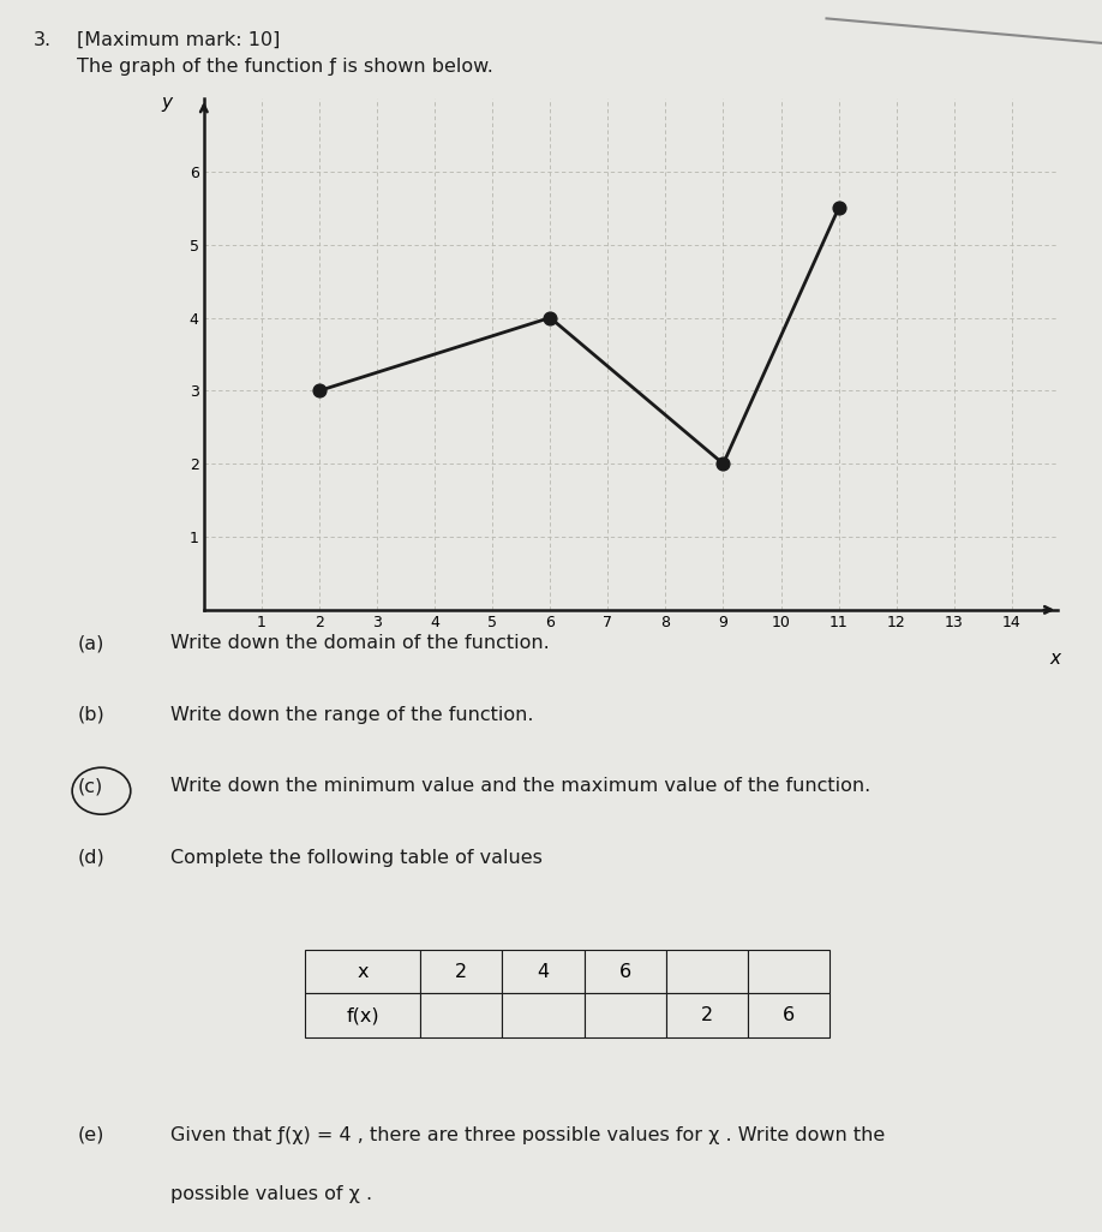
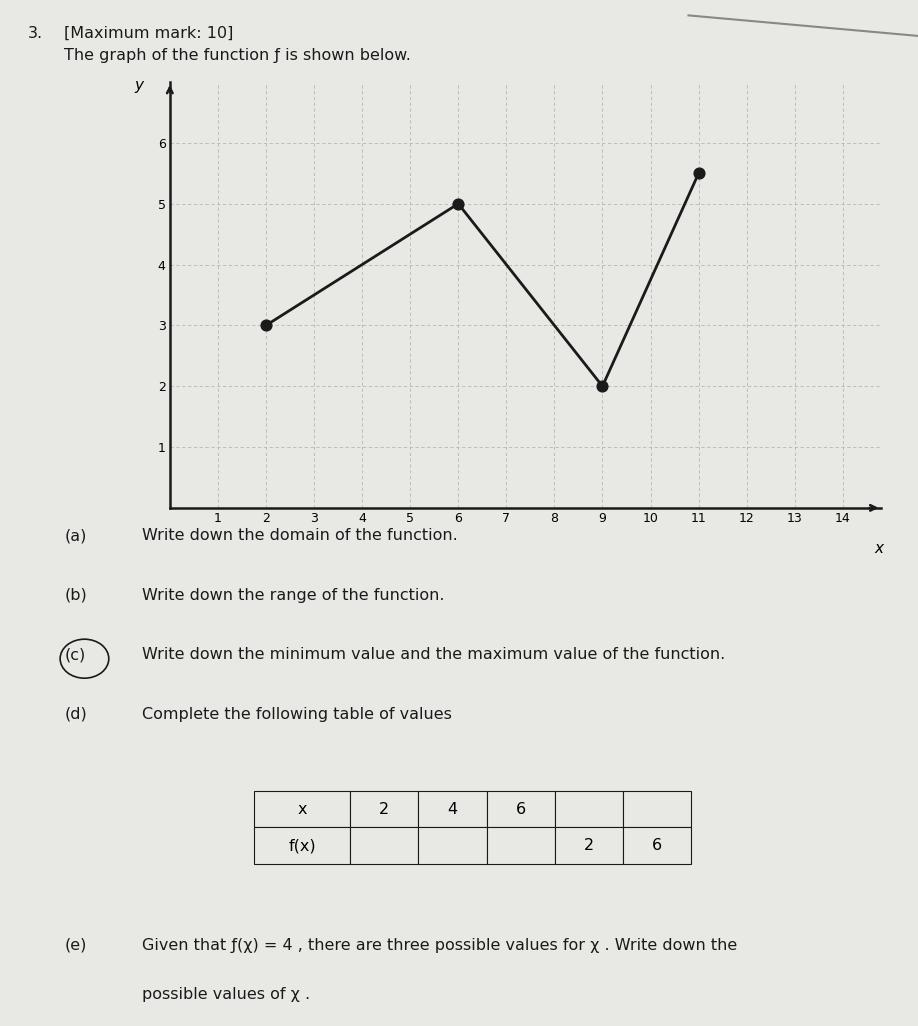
6: 4.0 -> 5.0
